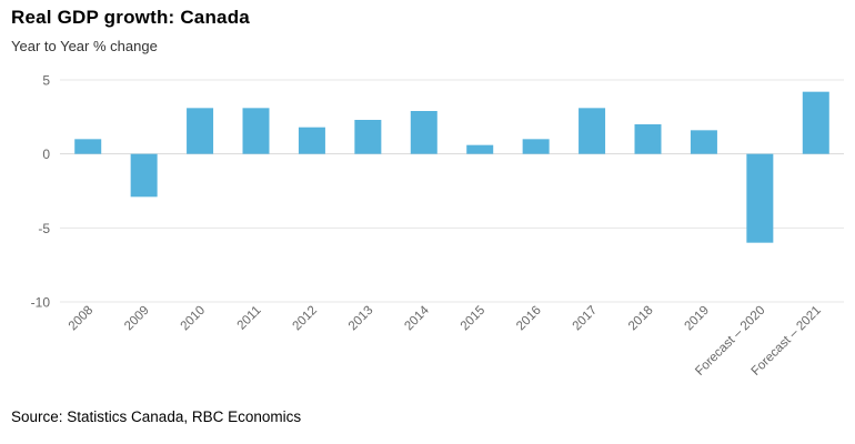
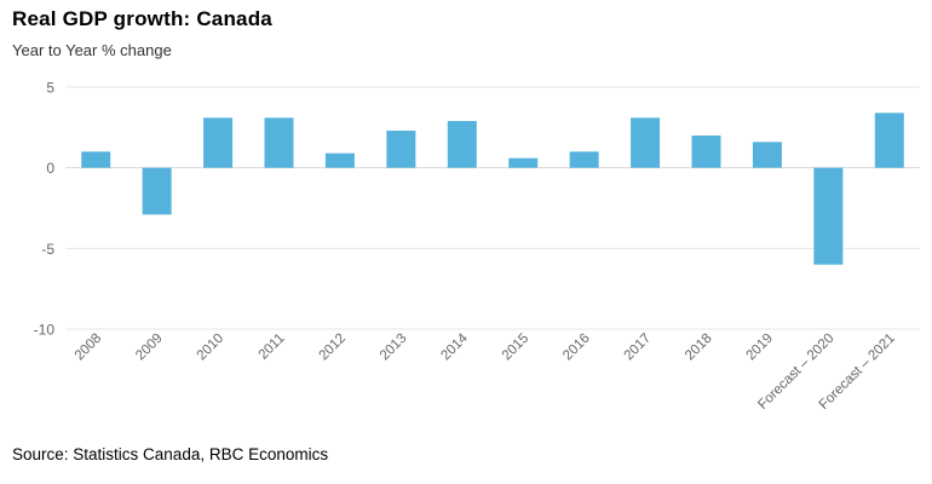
2012: 1.8 -> 0.9
Forecast – 2021: 4.2 -> 3.4
